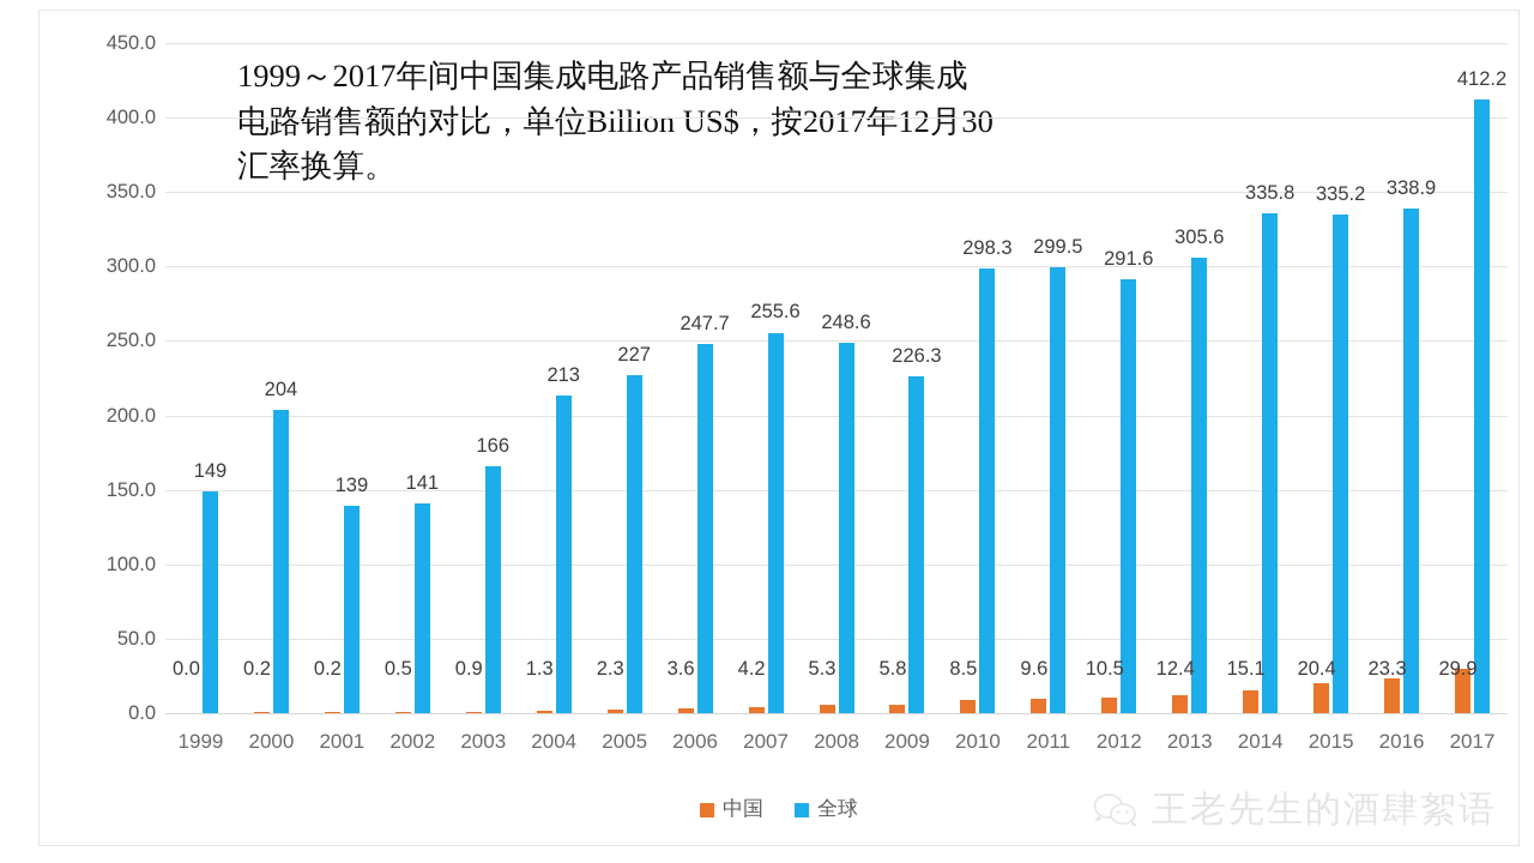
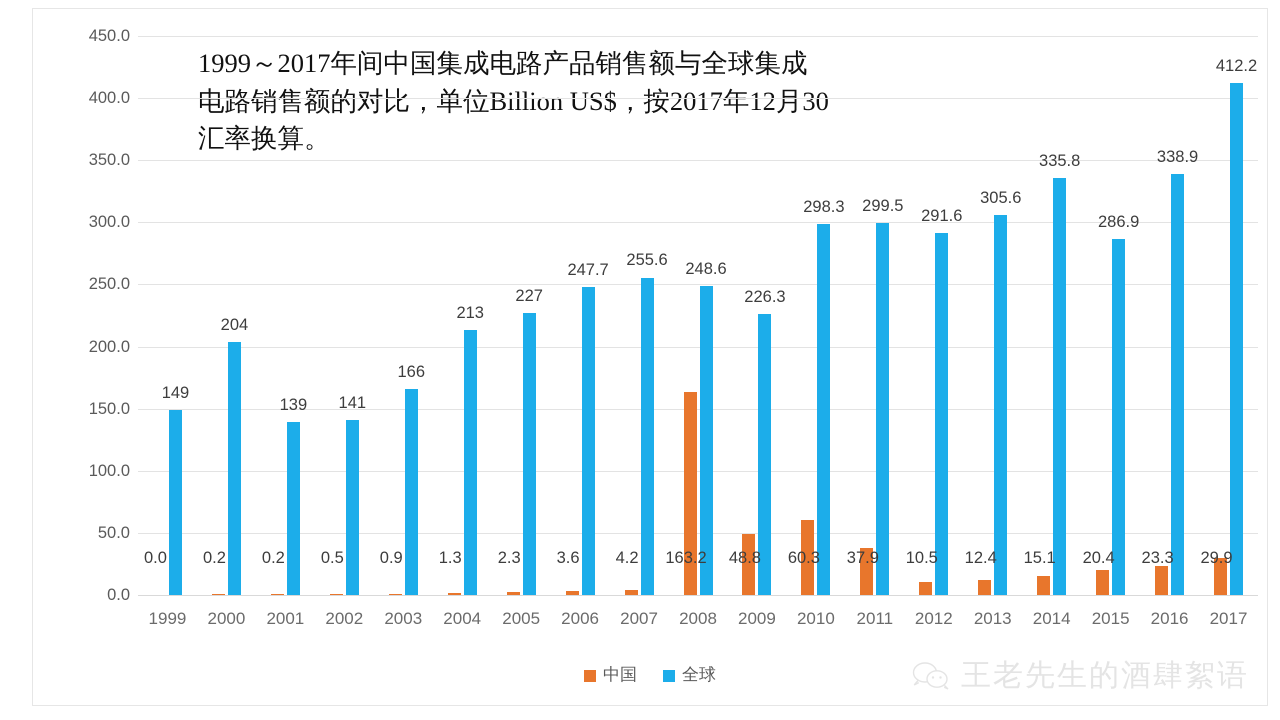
中国/2008: 5.3 -> 163.2
中国/2009: 5.8 -> 48.8
中国/2010: 8.5 -> 60.3
中国/2011: 9.6 -> 37.9
全球/2015: 335.2 -> 286.9
